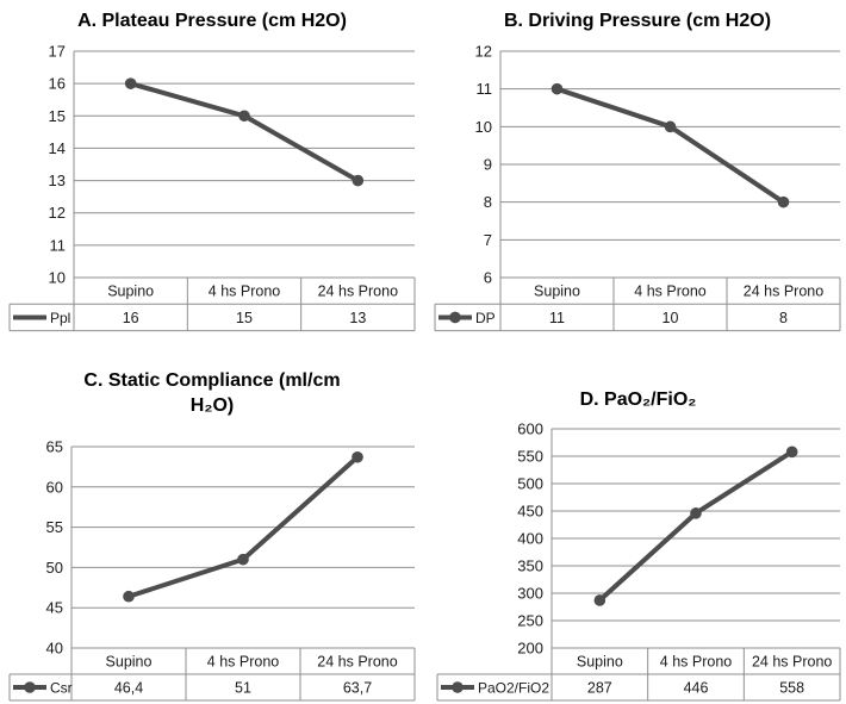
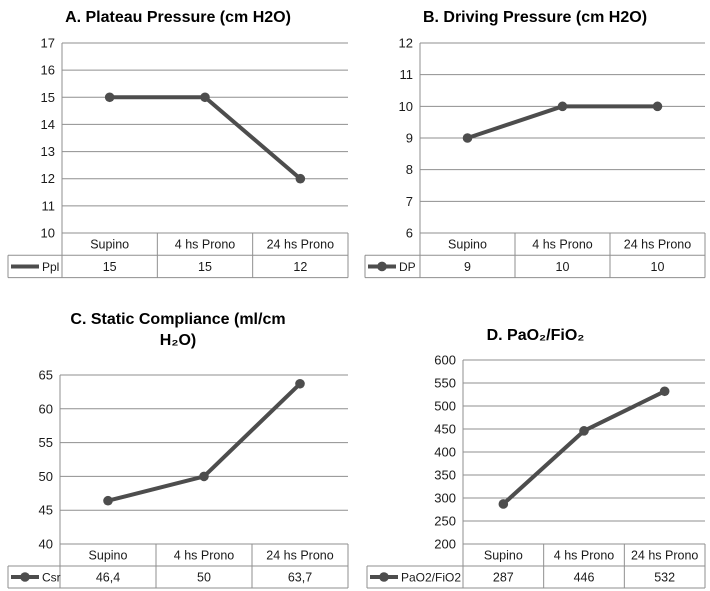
A. Plateau Pressure (cm H2O)/Supino: 16 -> 15
A. Plateau Pressure (cm H2O)/24 hs Prono: 13 -> 12
B. Driving Pressure (cm H2O)/Supino: 11 -> 9
B. Driving Pressure (cm H2O)/24 hs Prono: 8 -> 10
C. Static Compliance (ml/cm H₂O)/4 hs Prono: 51 -> 50
D. PaO₂/FiO₂/24 hs Prono: 558 -> 532
